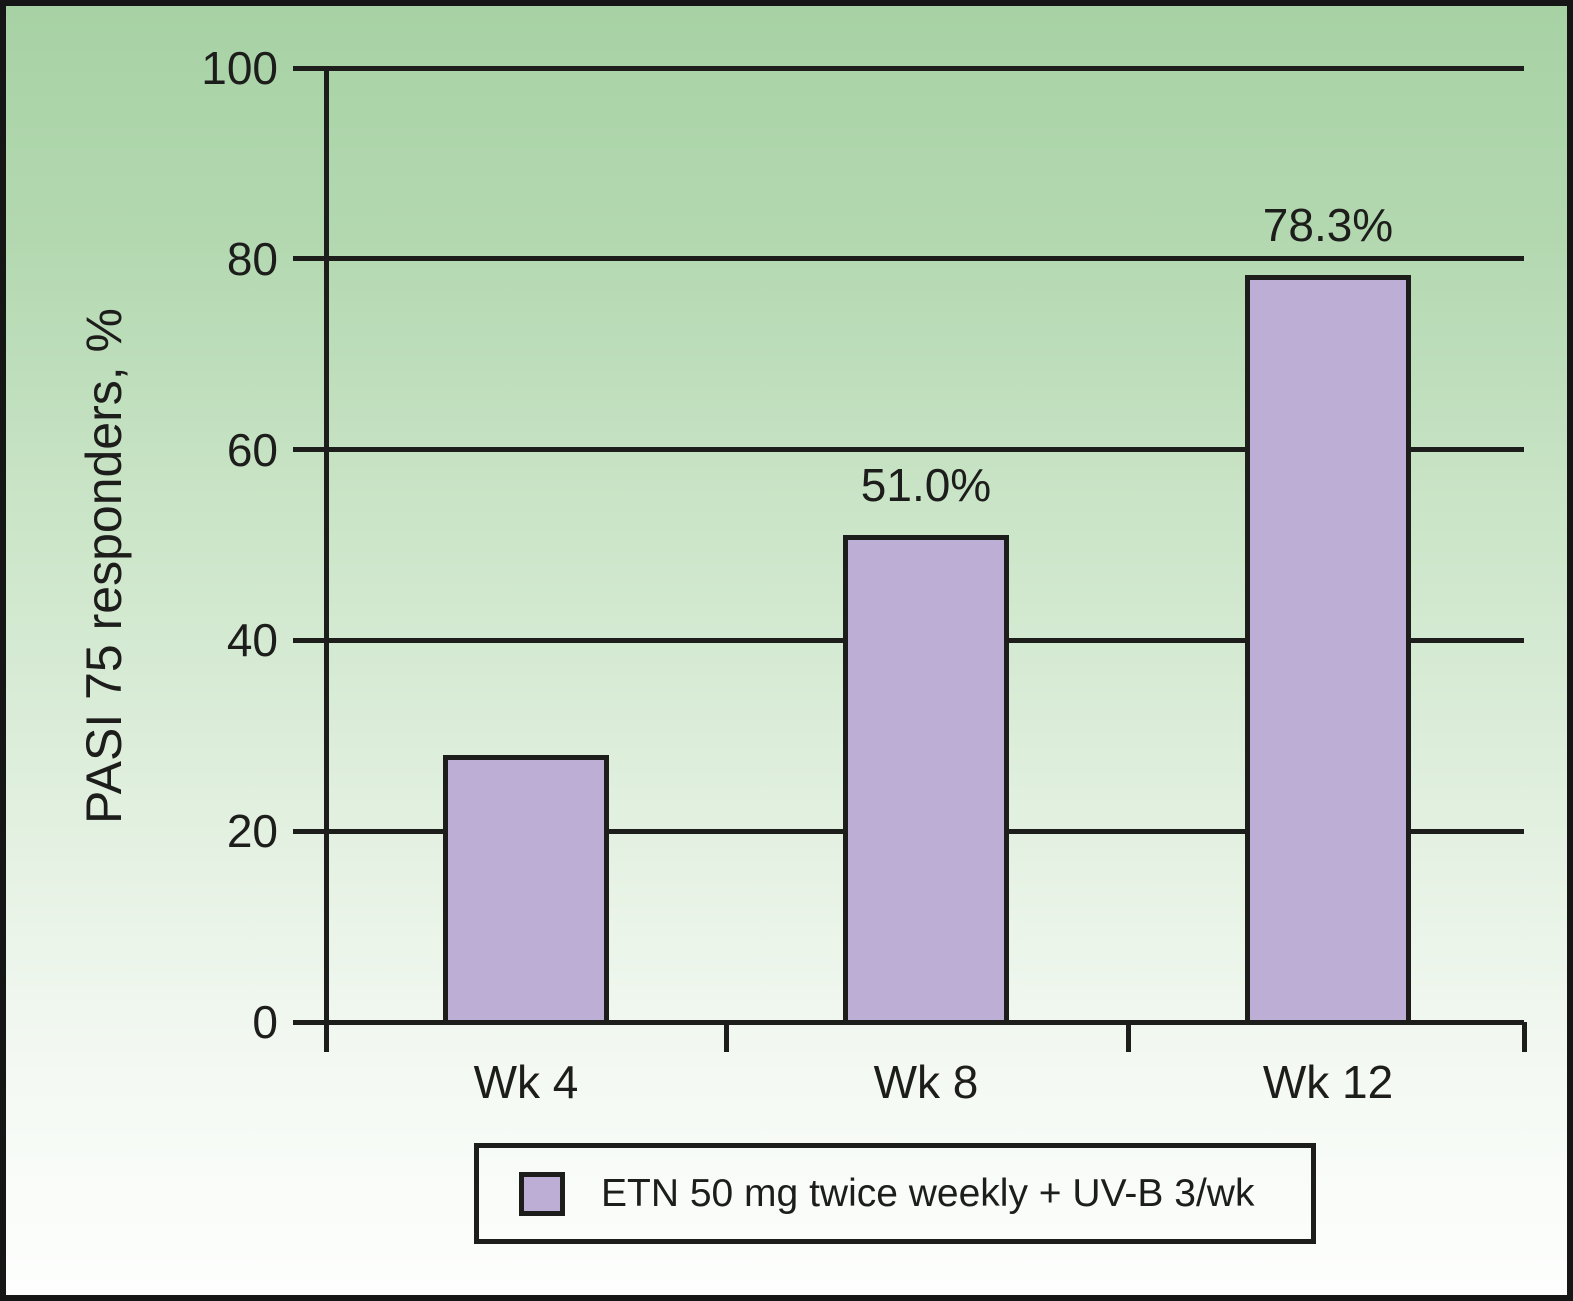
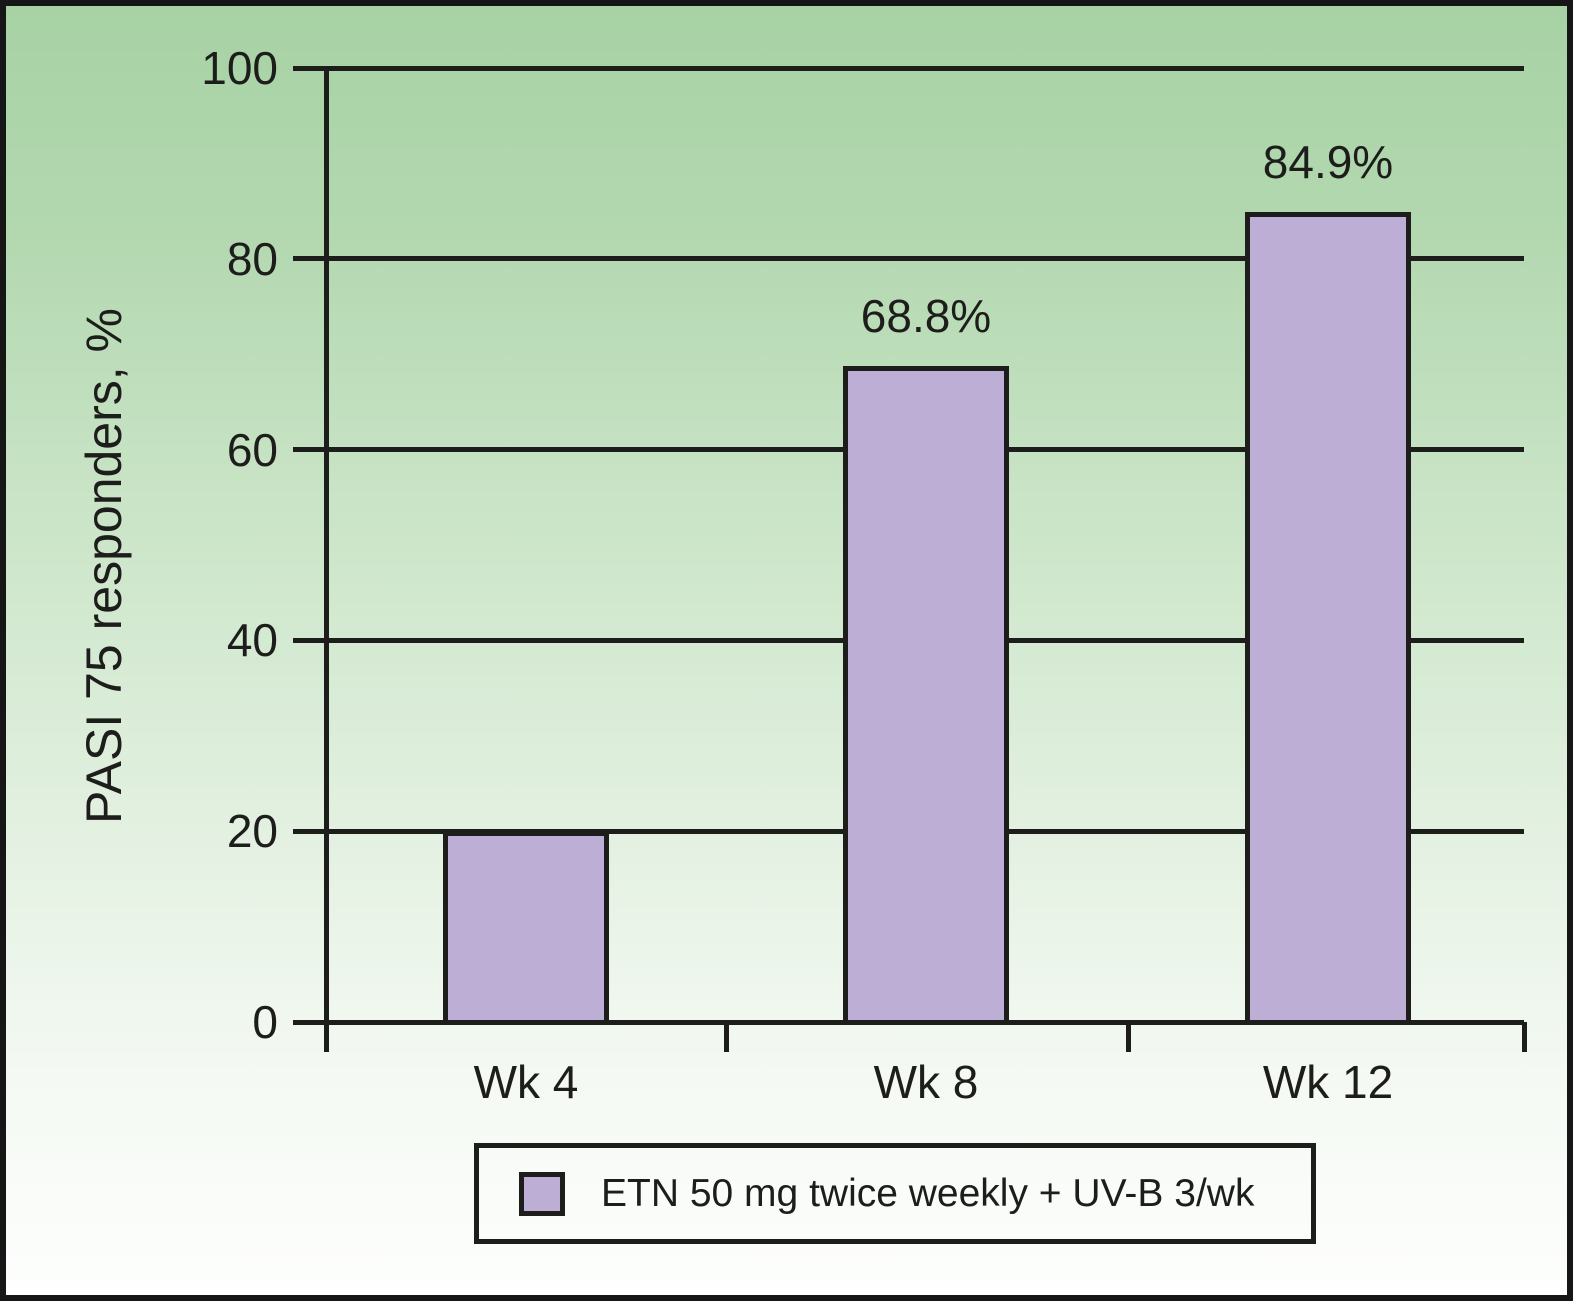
Wk 4: 28 -> 20
Wk 8: 51.0% -> 68.8%
Wk 12: 78.3% -> 84.9%
